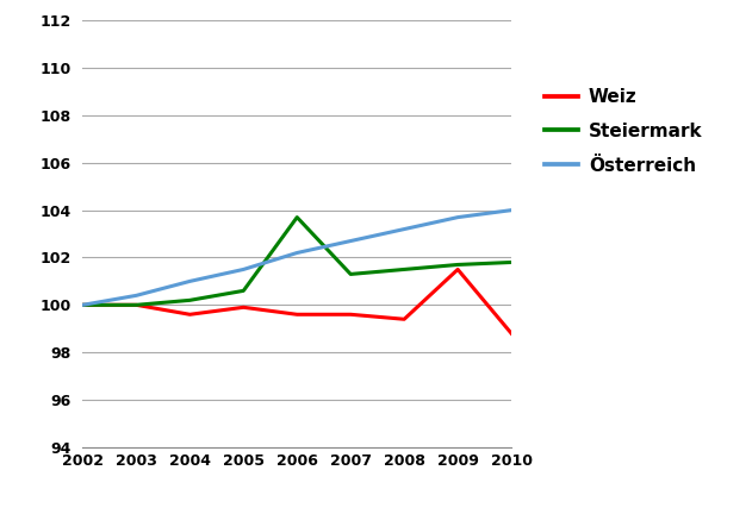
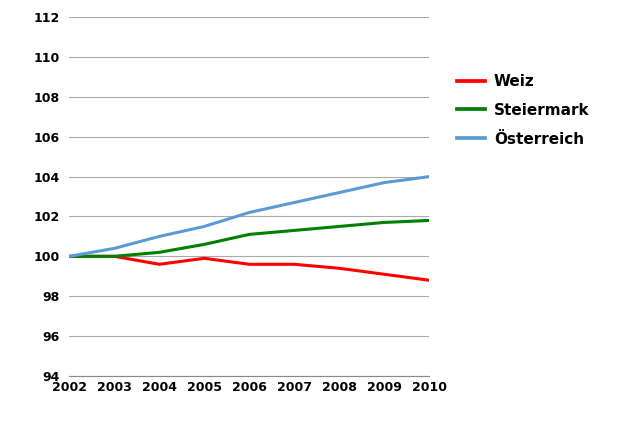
Steiermark/2006: 103.7 -> 101.1
Weiz/2009: 101.5 -> 99.1
